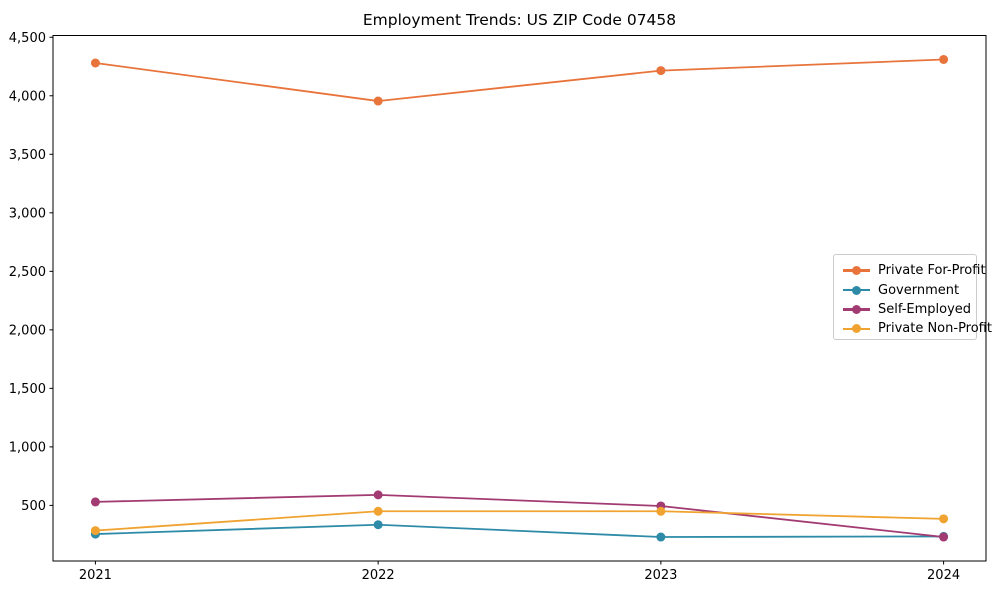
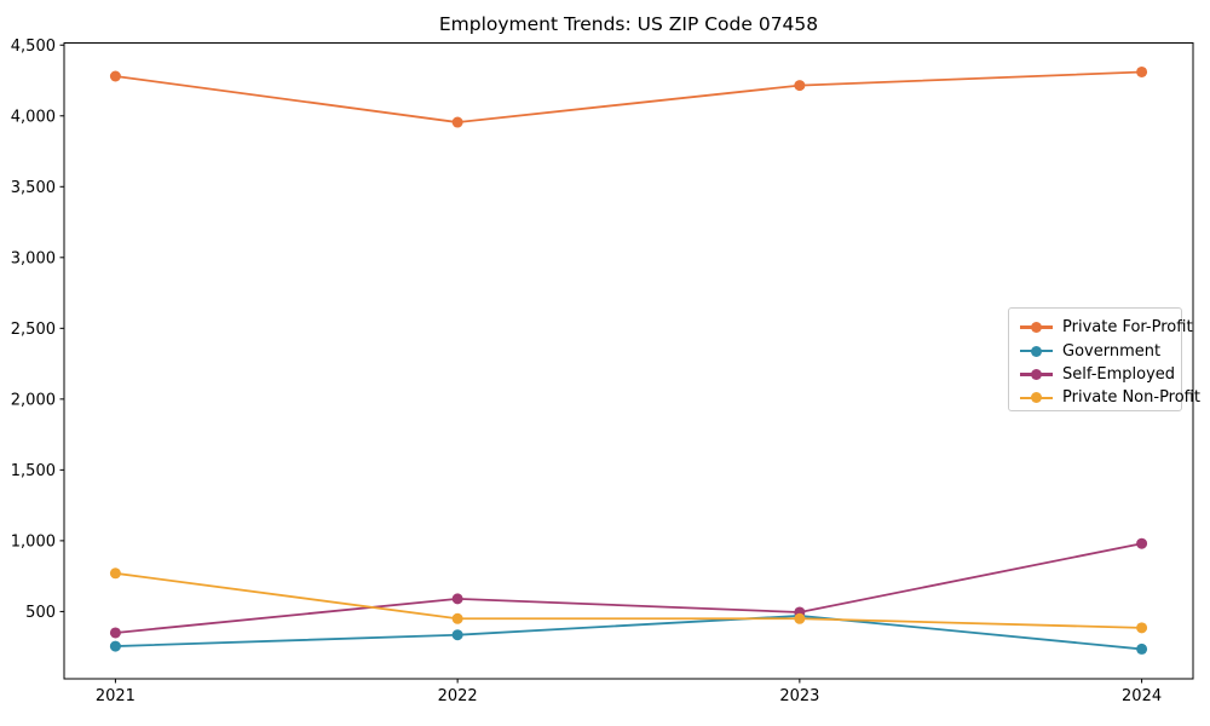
Self-Employed/2021: 530 -> 350
Private Non-Profit/2021: 280 -> 770
Government/2023: 230 -> 470
Self-Employed/2024: 230 -> 980
